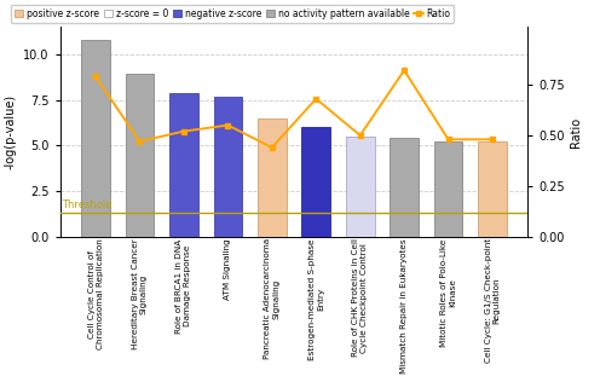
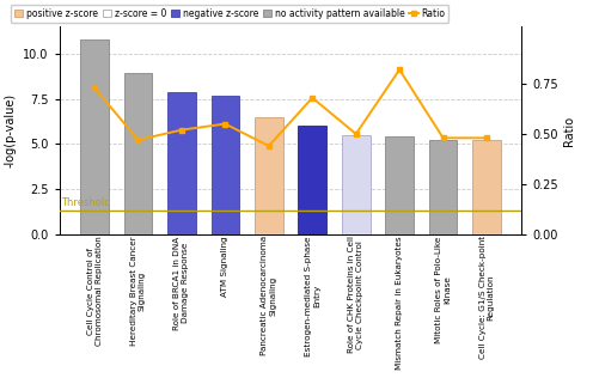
Ratio/Cell Cycle Control of Chromosomal Replication: 0.79 -> 0.73
